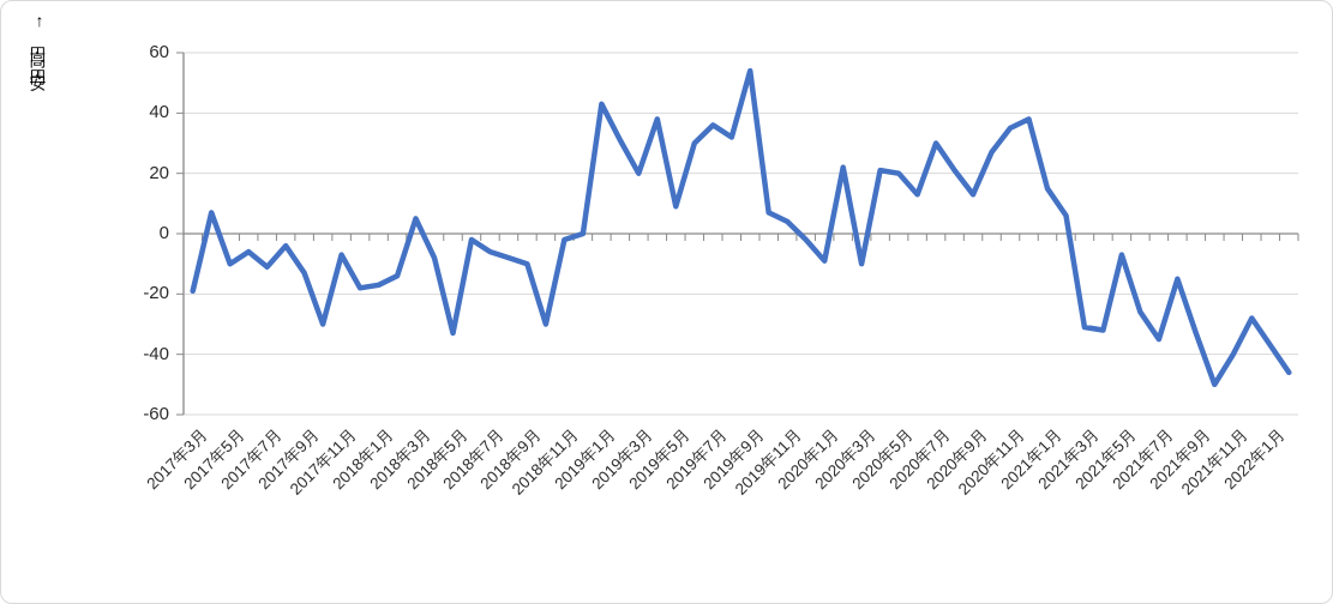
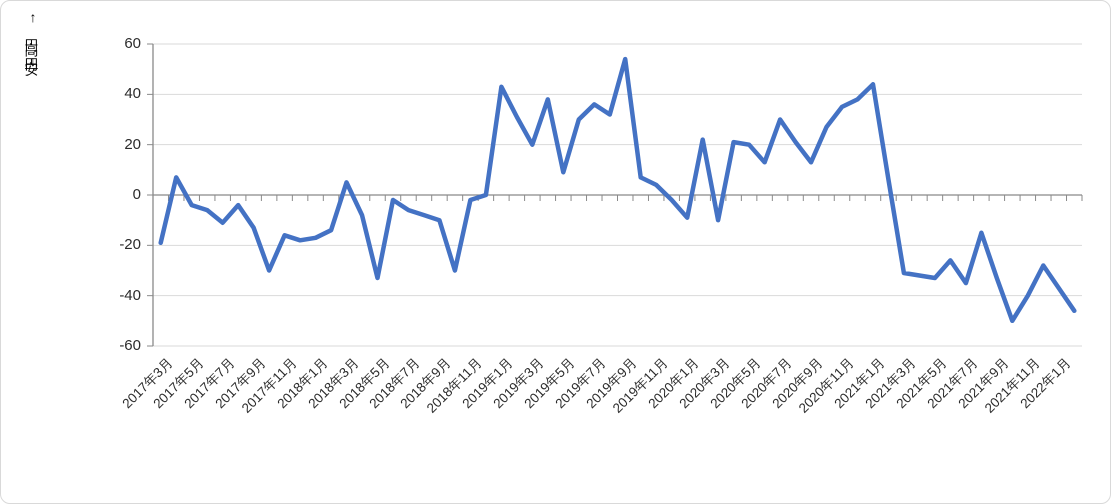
2017年5月: -10 -> -4
2017年11月: -7 -> -16
2021年1月: 15 -> 44
2021年5月: -7 -> -33
